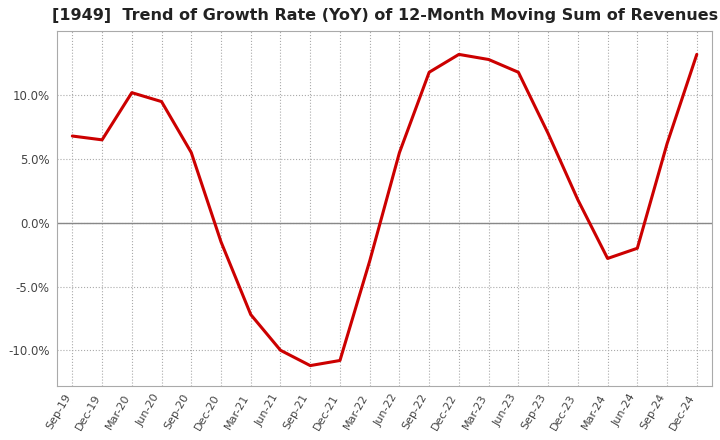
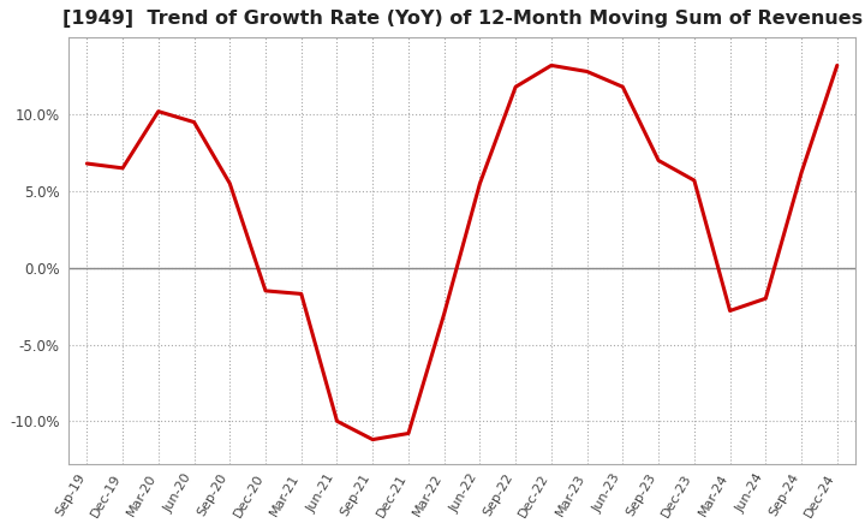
Mar-21: -7.2% -> -1.7%
Dec-23: 1.8% -> 5.7%
